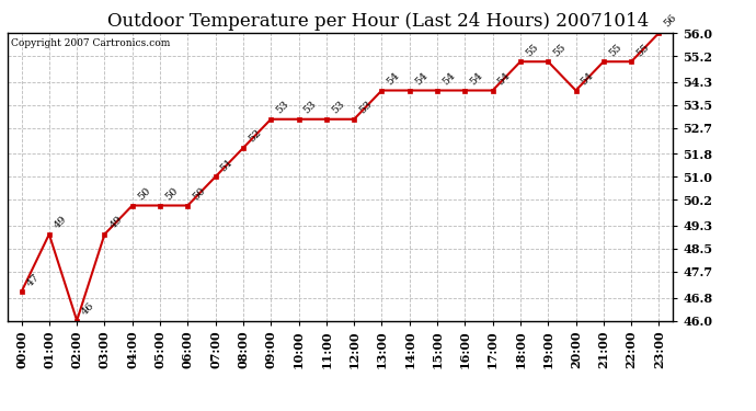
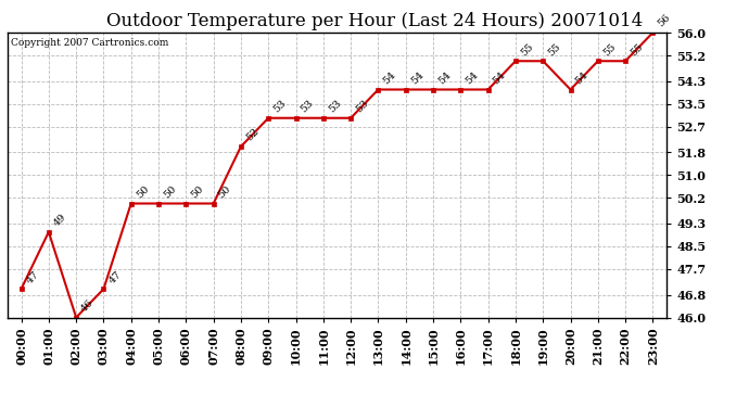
03:00: 49 -> 47
07:00: 51 -> 50
